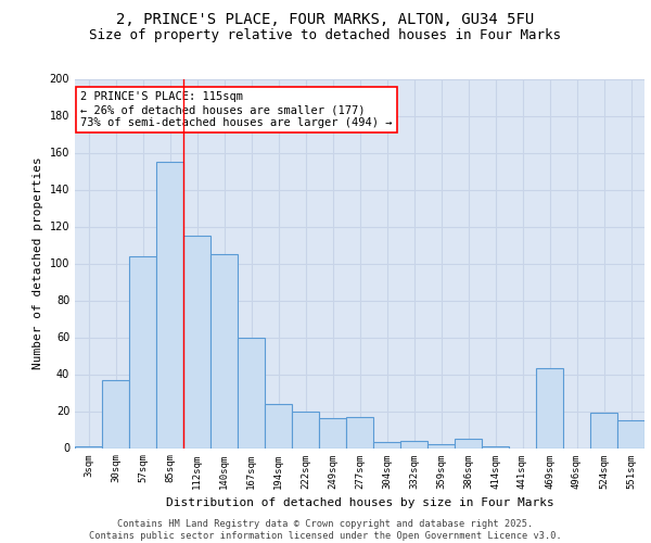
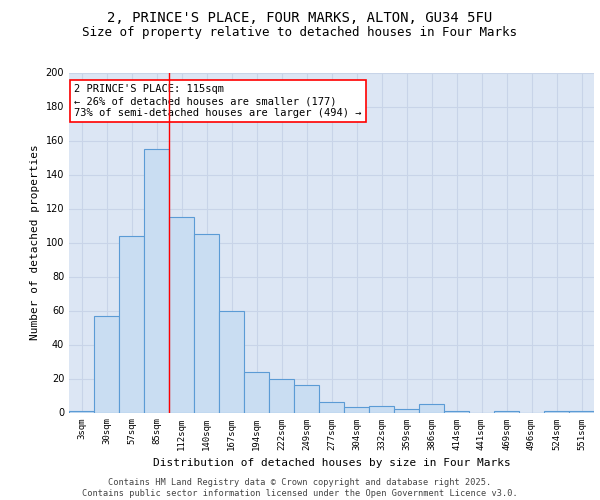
30sqm: 37 -> 57
277sqm: 17 -> 6
469sqm: 43 -> 1
524sqm: 19 -> 1
551sqm: 15 -> 1
